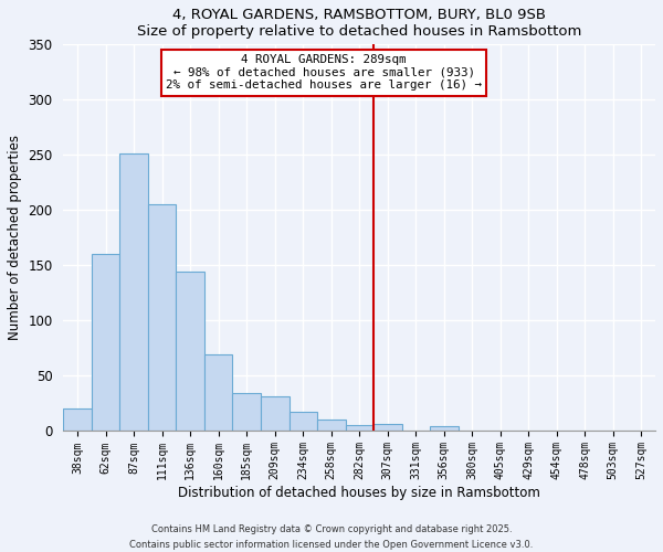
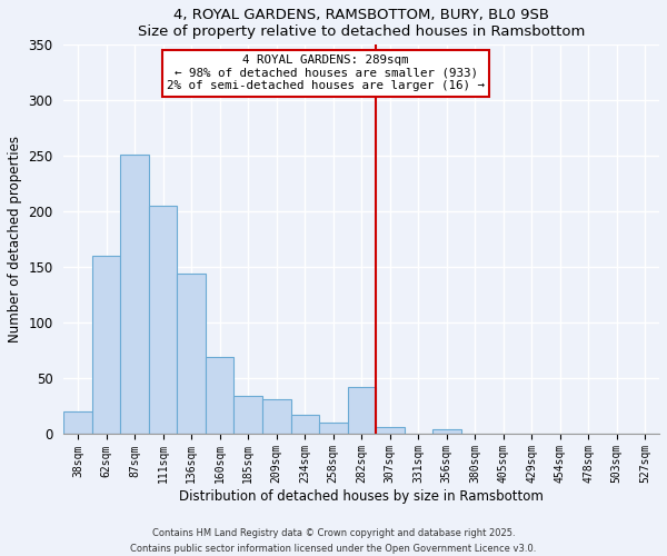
282sqm: 5 -> 42
